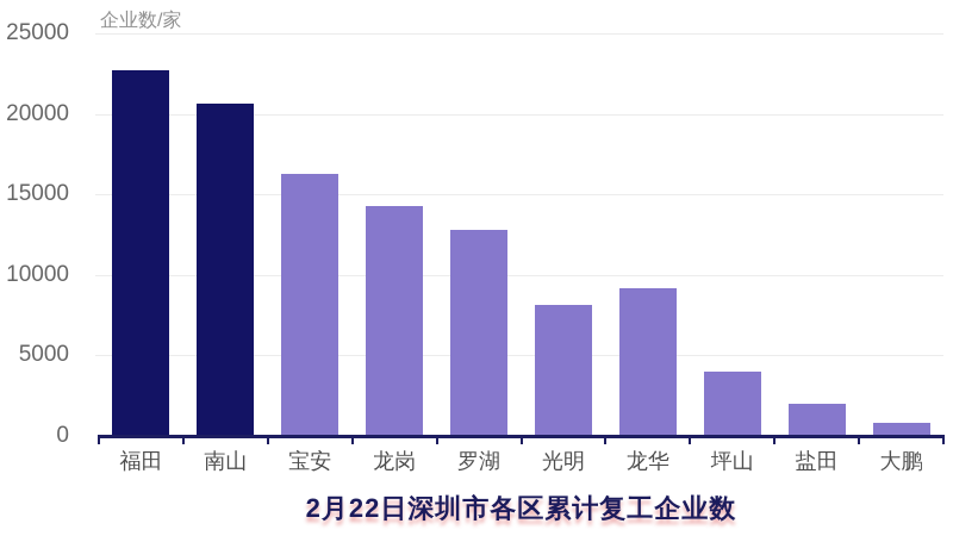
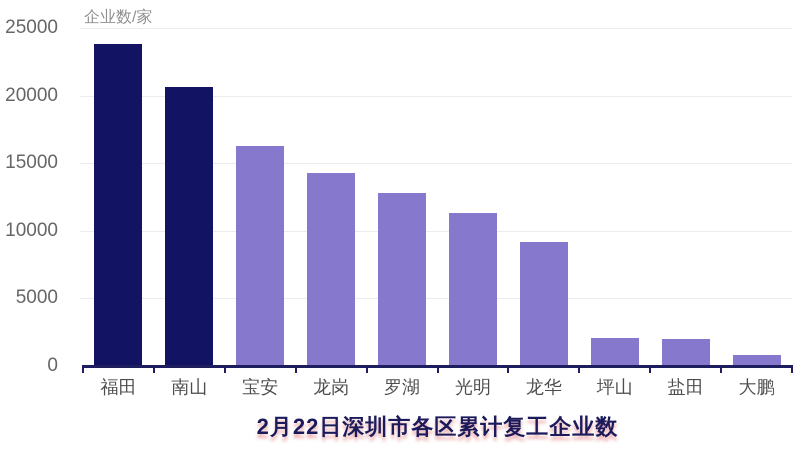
福田: 22700 -> 23800
光明: 8100 -> 11300
坪山: 4000 -> 2100
